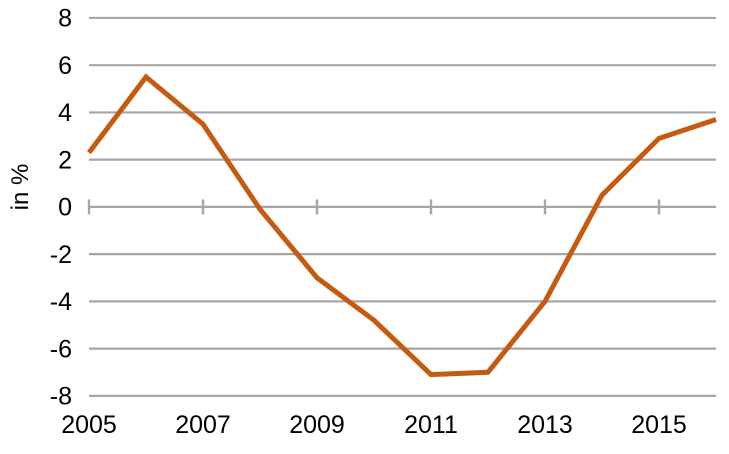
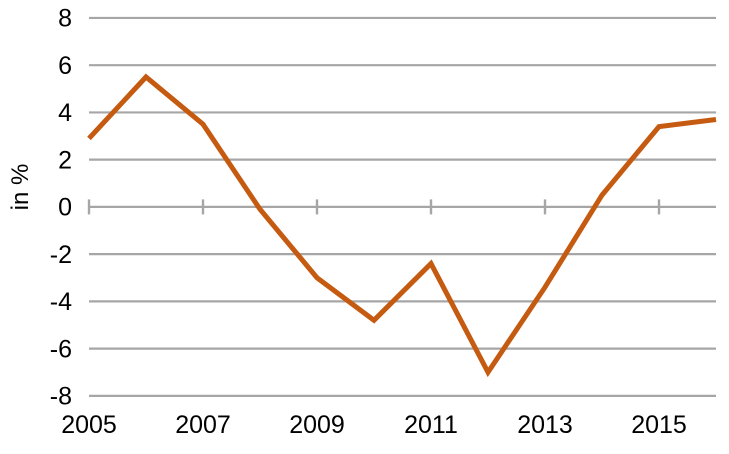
2005: 2.3 -> 2.9
2011: -7.1 -> -2.4
2013: -4.0 -> -3.4
2015: 2.9 -> 3.4
